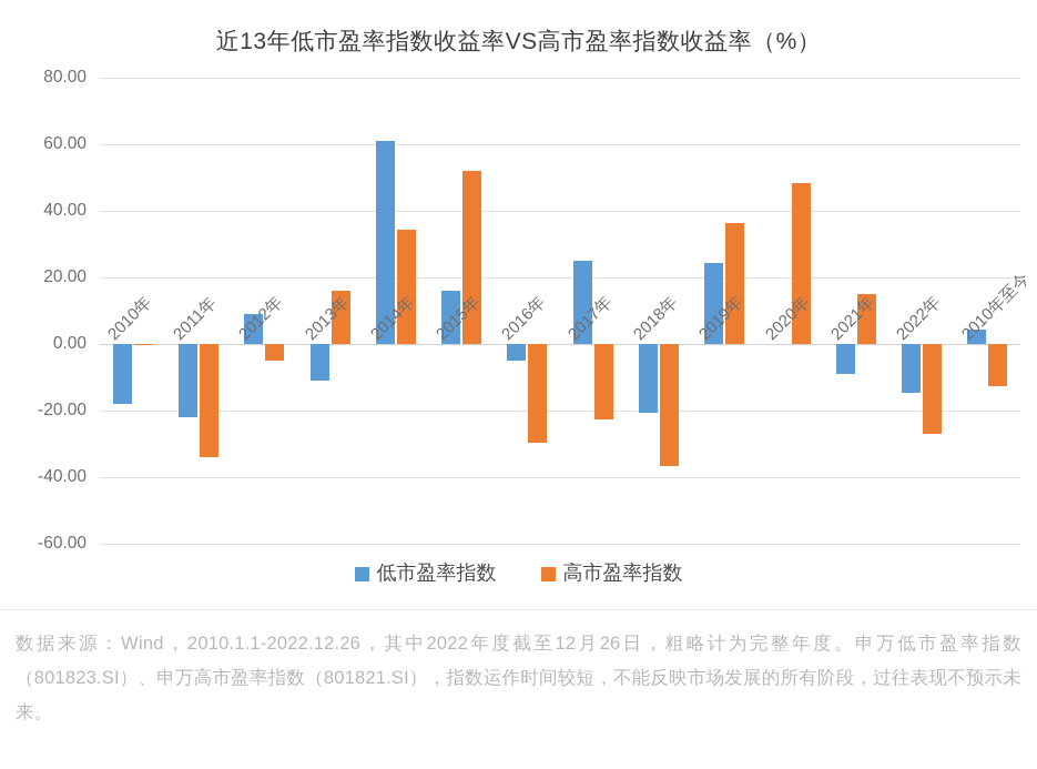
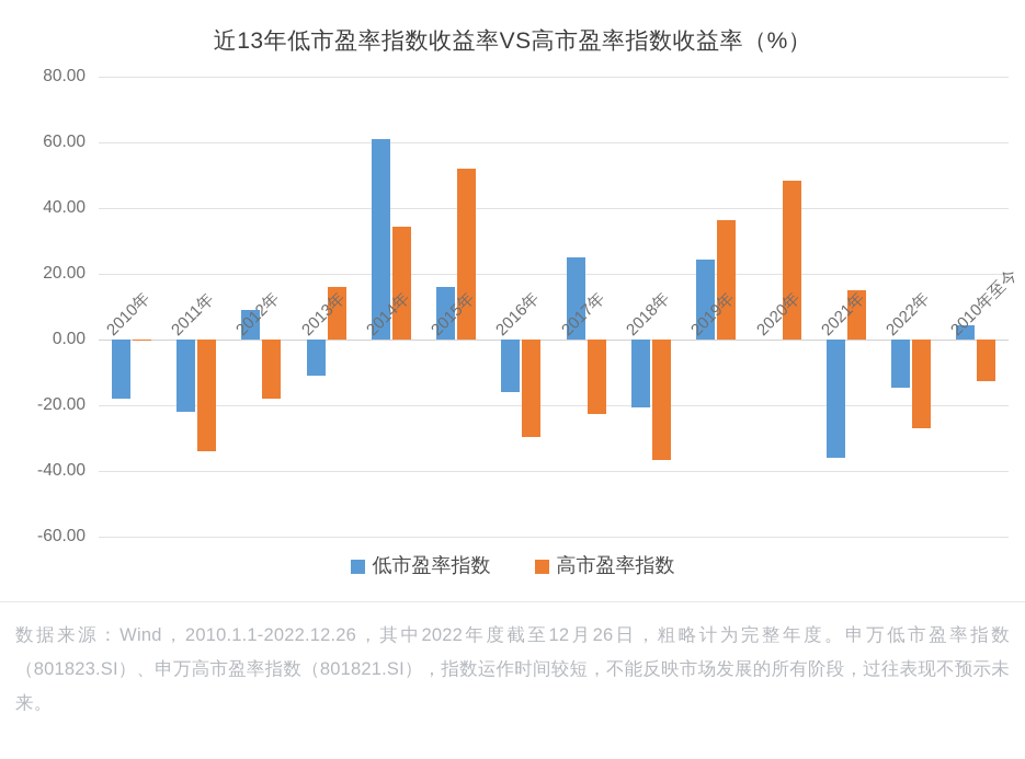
高市盈率指数/2012年: -5 -> -18
低市盈率指数/2016年: -5 -> -16
低市盈率指数/2021年: -9 -> -36
